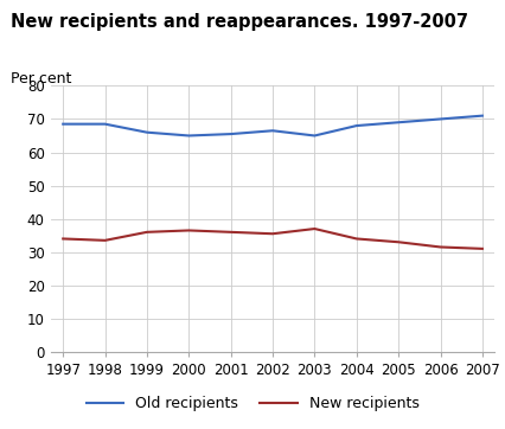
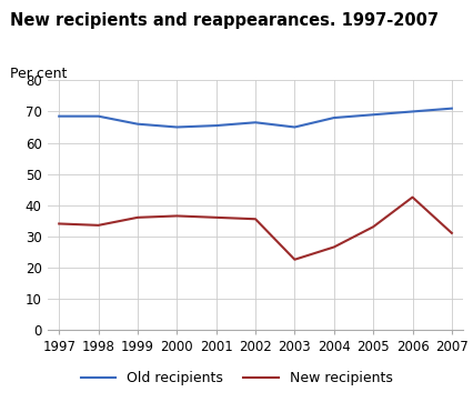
New recipients/2003: 37.0 -> 22.5
New recipients/2004: 34.0 -> 26.5
New recipients/2006: 31.5 -> 42.5
